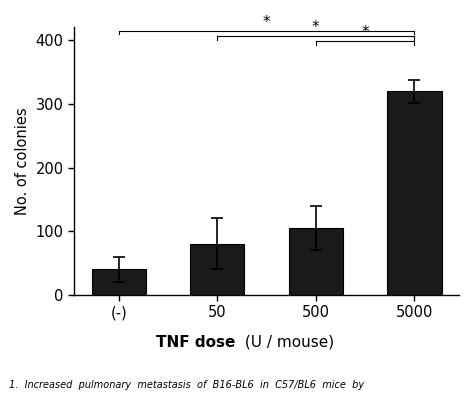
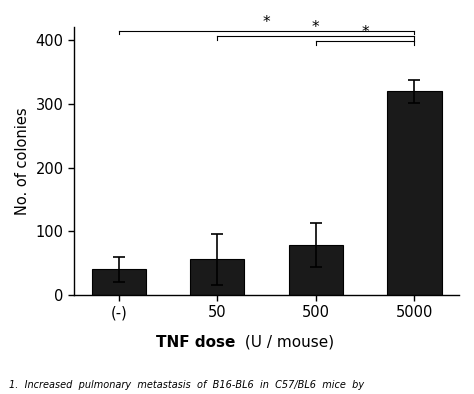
50: 80 -> 56
500: 105 -> 78
